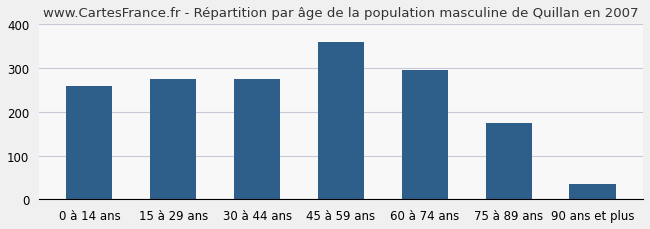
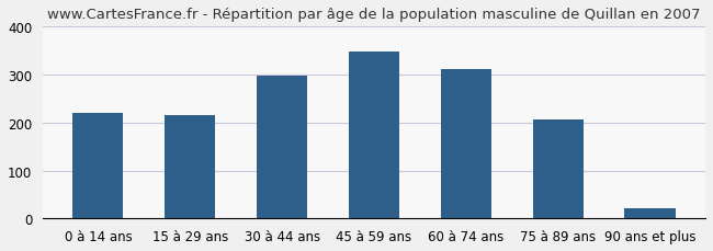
0 à 14 ans: 260 -> 220
15 à 29 ans: 275 -> 215
30 à 44 ans: 275 -> 298
45 à 59 ans: 360 -> 348
60 à 74 ans: 295 -> 312
75 à 89 ans: 175 -> 207
90 ans et plus: 35 -> 22
